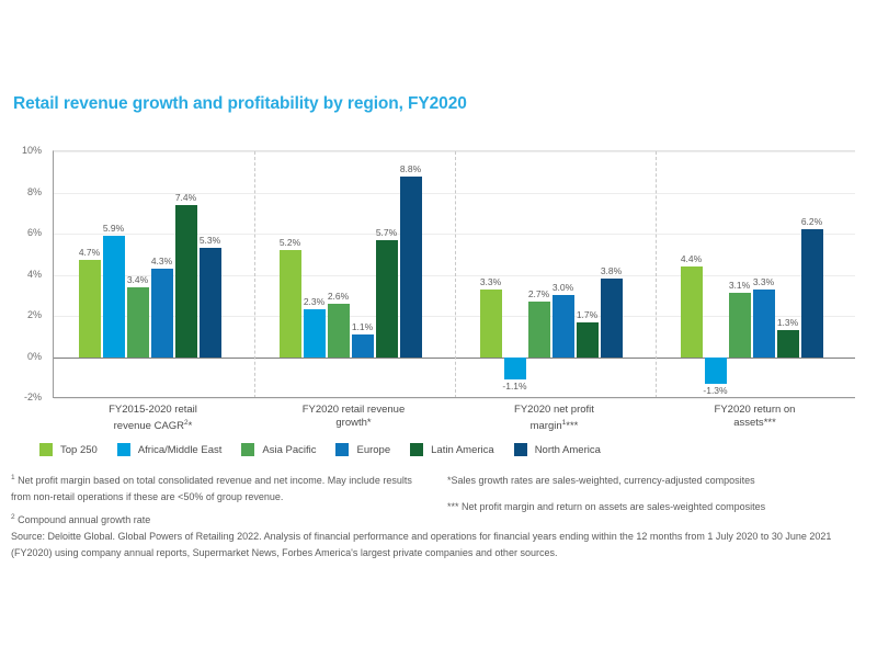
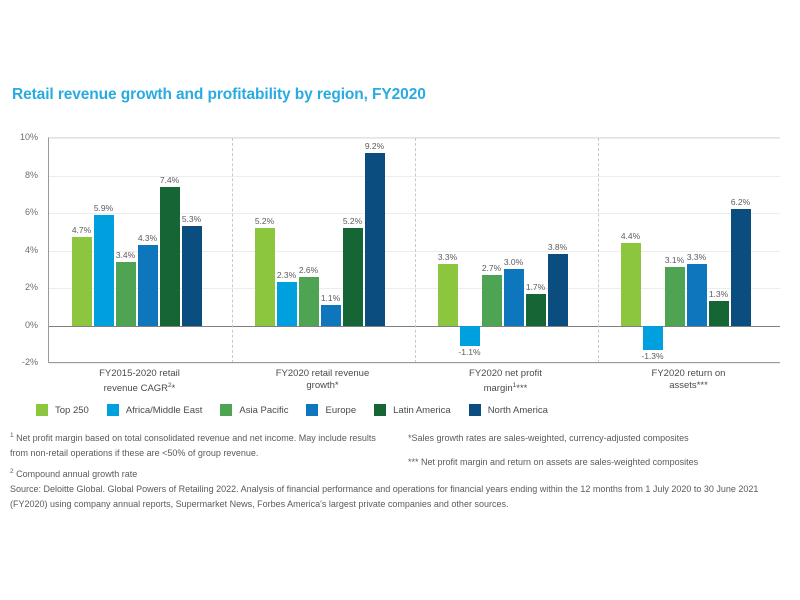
Latin America/FY2020 retail revenue growth*: 5.7% -> 5.2%
North America/FY2020 retail revenue growth*: 8.8% -> 9.2%
